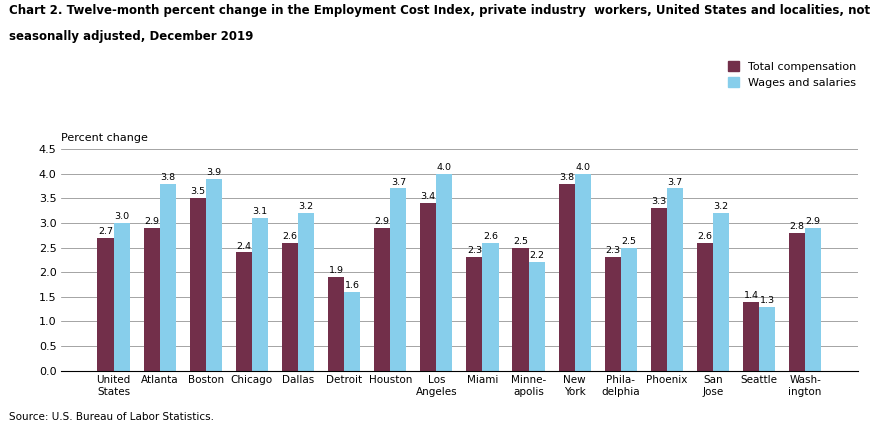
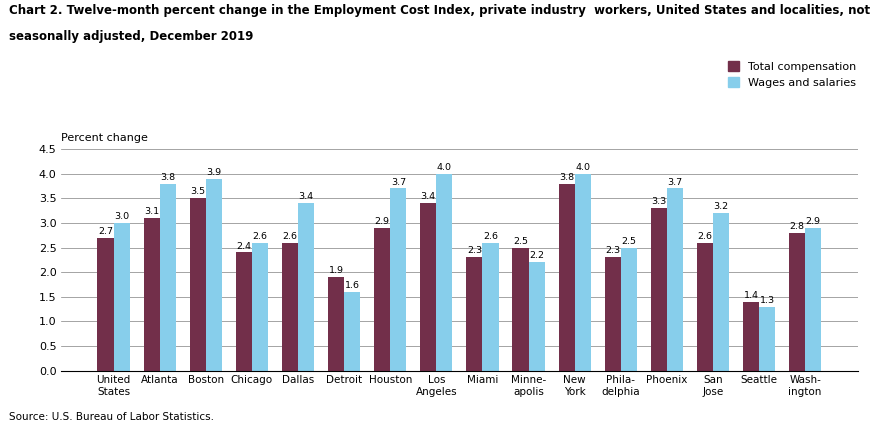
Total compensation/Atlanta: 2.9 -> 3.1
Wages and salaries/Chicago: 3.1 -> 2.6
Wages and salaries/Dallas: 3.2 -> 3.4
